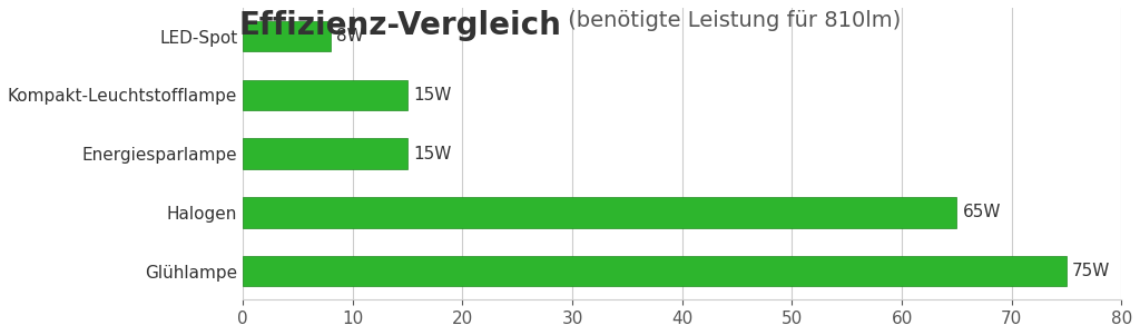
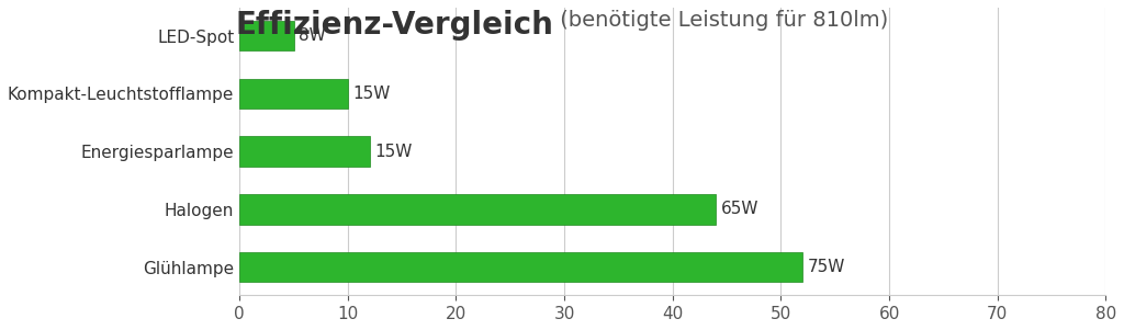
LED-Spot: 8 -> 5
Kompakt-Leuchtstofflampe: 15 -> 10
Energiesparlampe: 15 -> 12
Halogen: 65 -> 44
Glühlampe: 75 -> 52
